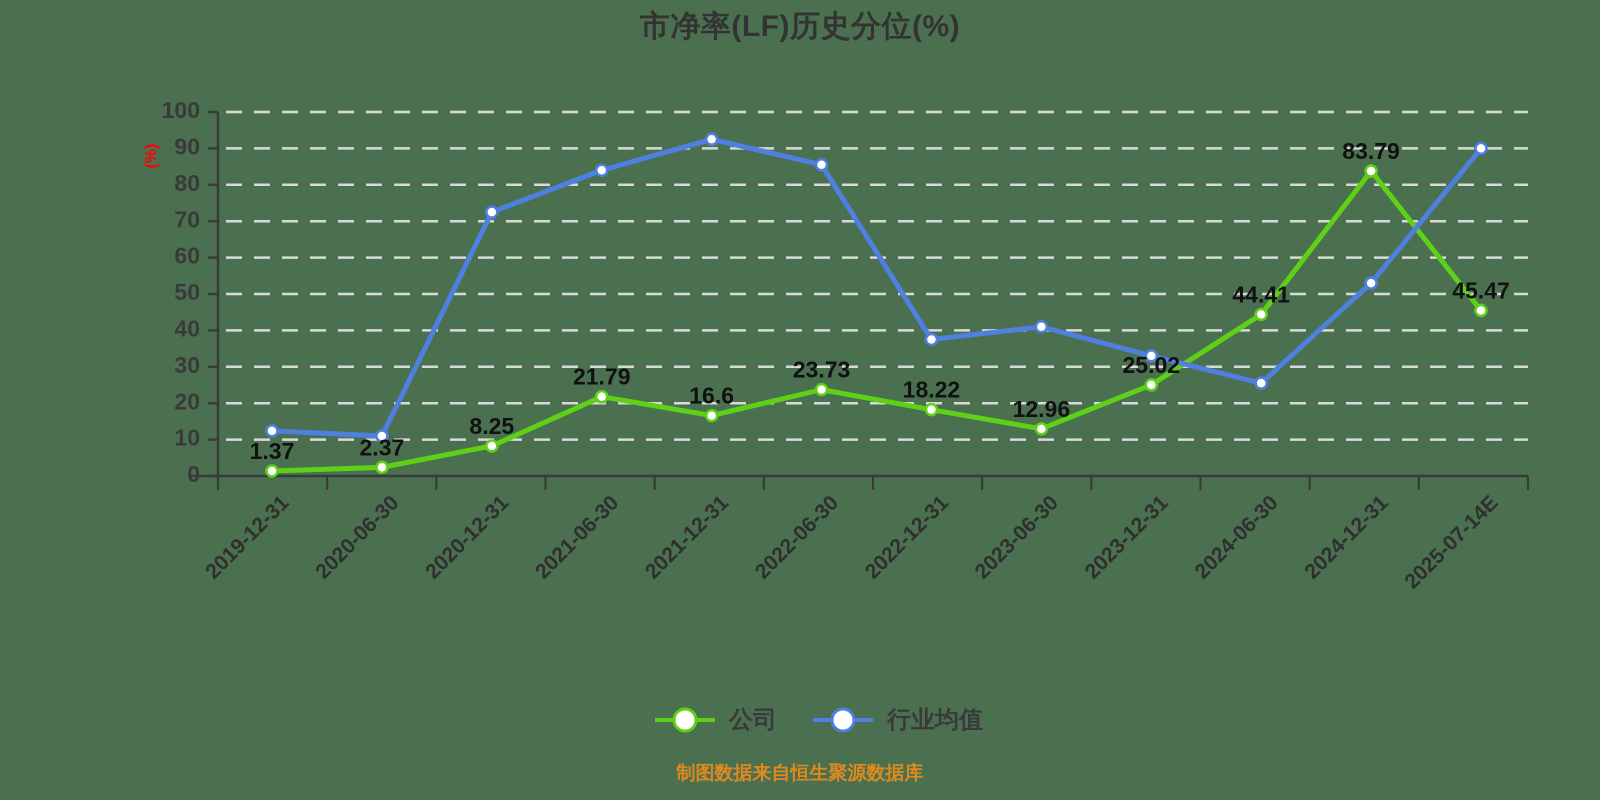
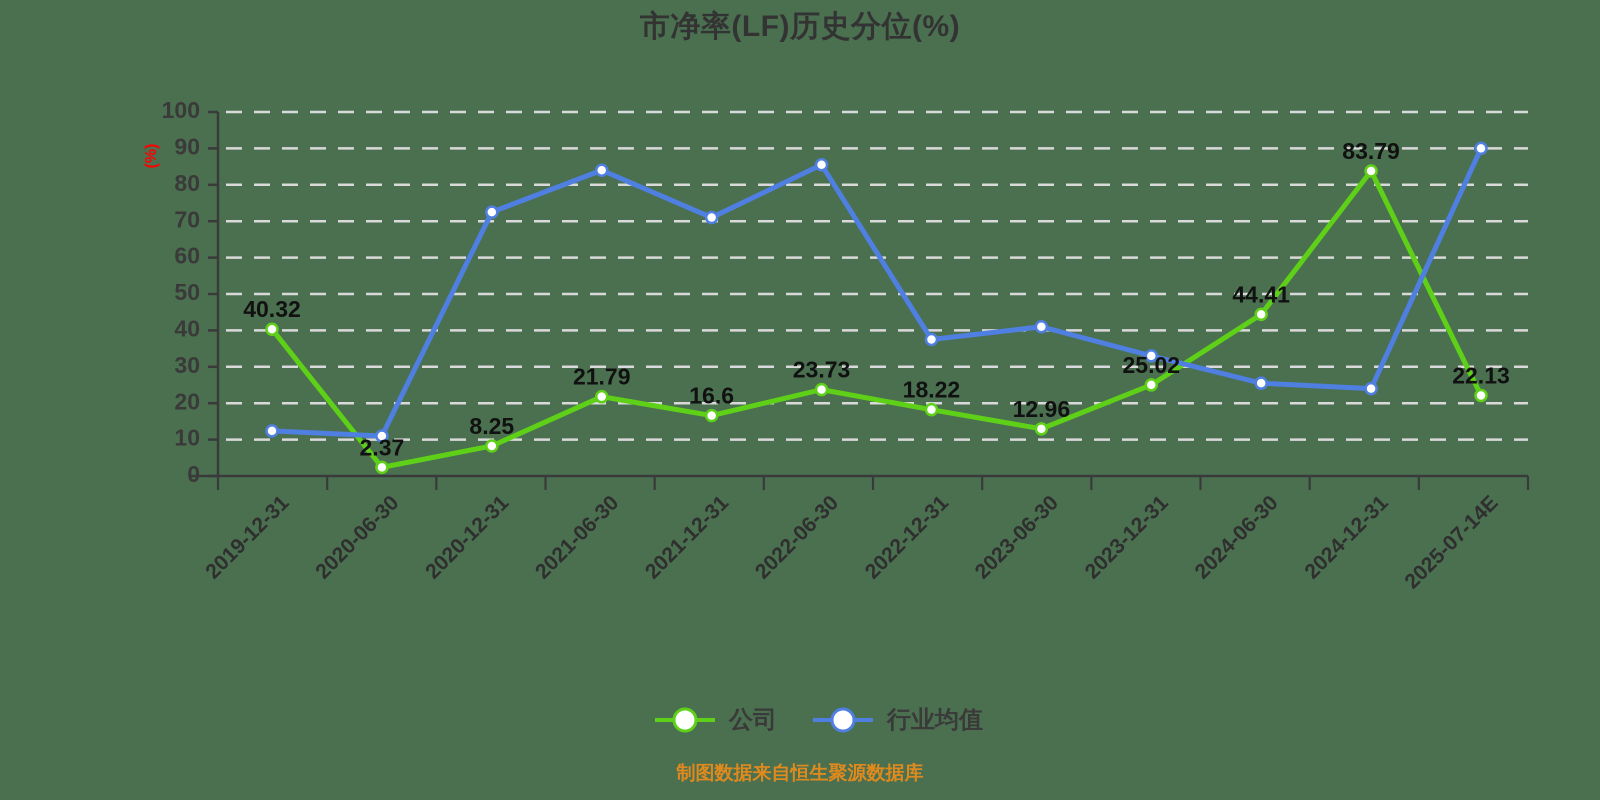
公司/2019-12-31: 1.37 -> 40.32
行业均值/2021-12-31: 92 -> 71
行业均值/2024-12-31: 53 -> 24
公司/2025-07-14E: 45.47 -> 22.13
